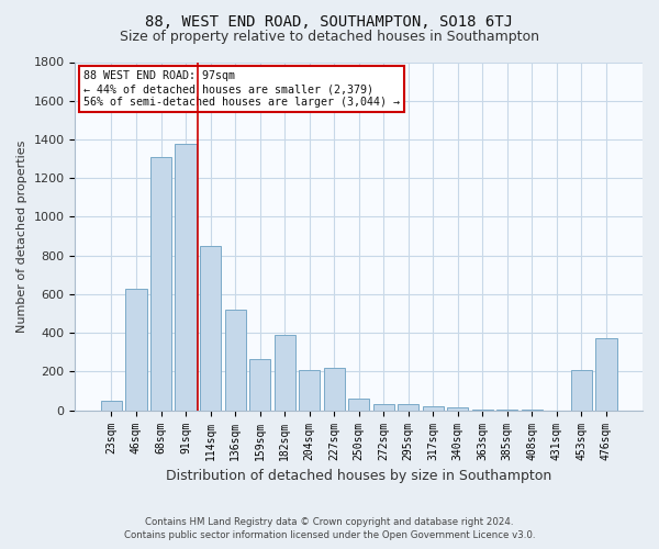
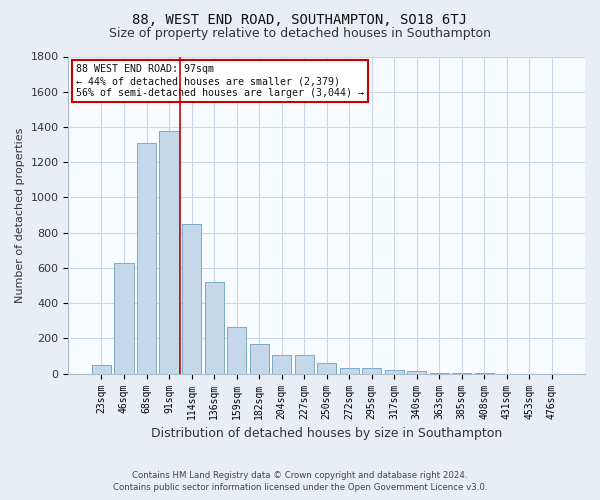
182sqm: 390 -> 170
204sqm: 210 -> 100
227sqm: 220 -> 100
453sqm: 210 -> 0
476sqm: 370 -> 0
